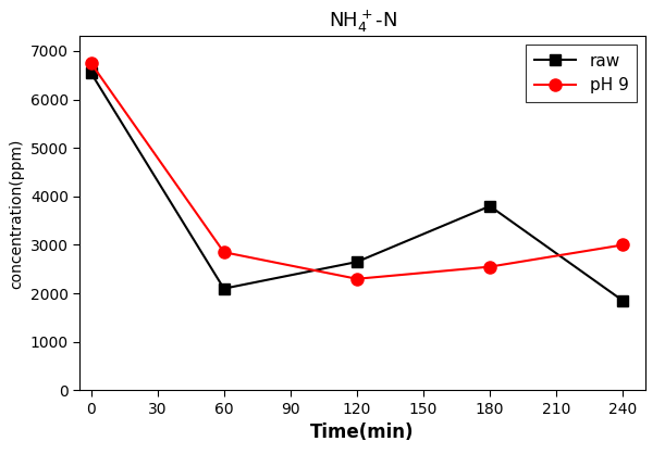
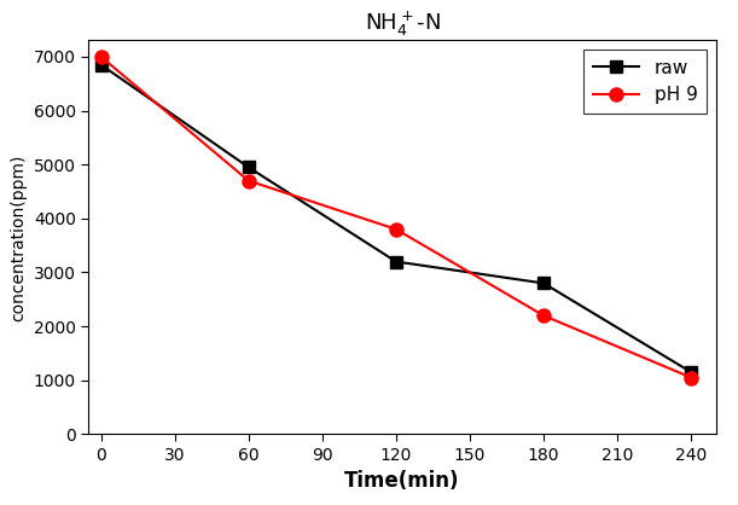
raw/0: 6550 -> 6850
pH 9/0: 6750 -> 7000
raw/60: 2100 -> 4950
pH 9/60: 2850 -> 4700
raw/120: 2650 -> 3200
pH 9/120: 2300 -> 3800
raw/180: 3800 -> 2800
pH 9/180: 2550 -> 2200
raw/240: 1850 -> 1150
pH 9/240: 3000 -> 1050
